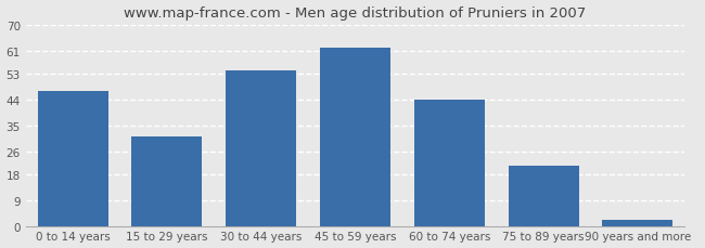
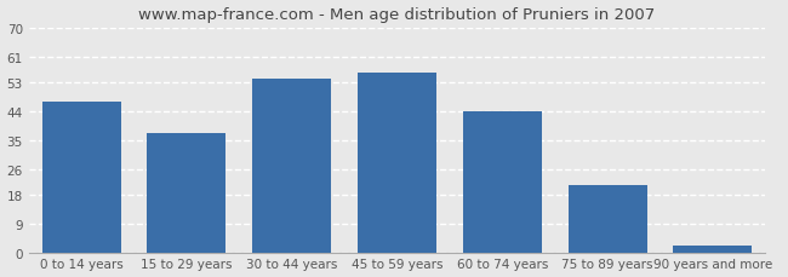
15 to 29 years: 31 -> 37
45 to 59 years: 62 -> 56
